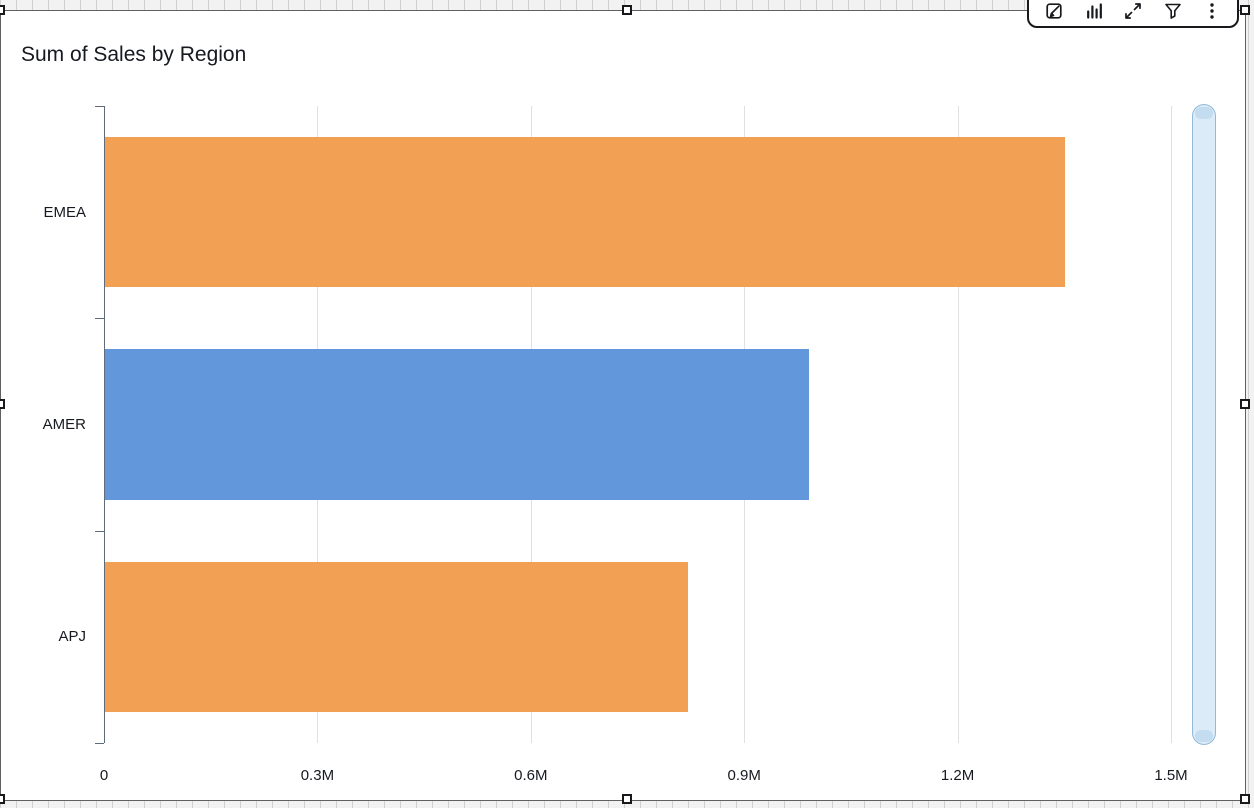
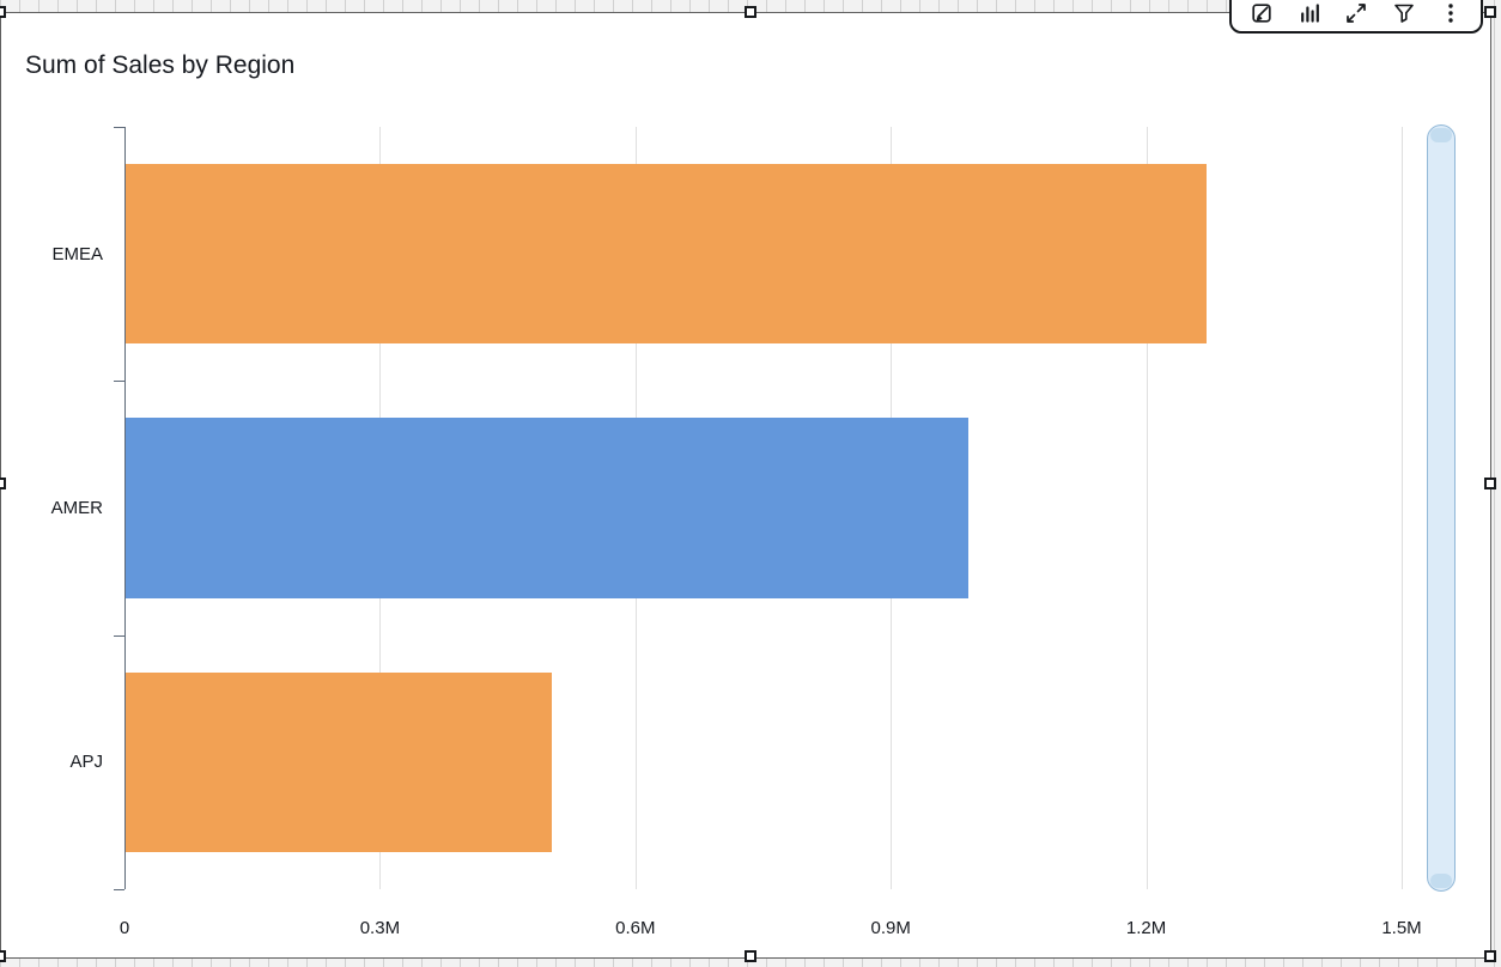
EMEA: 1.35M -> 1.27M
APJ: 0.82M -> 0.50M
